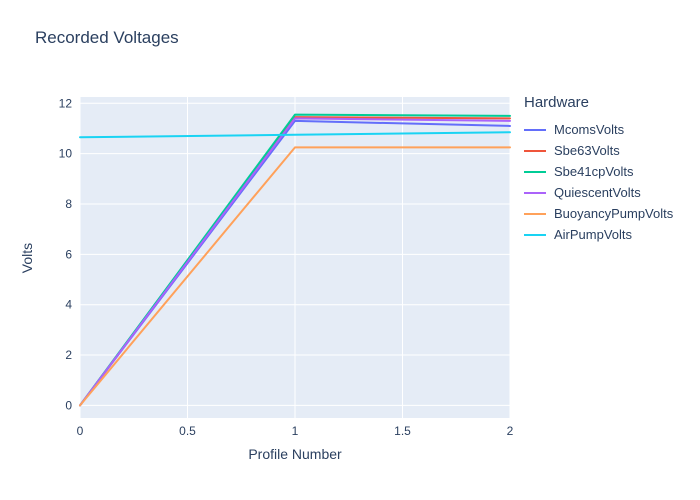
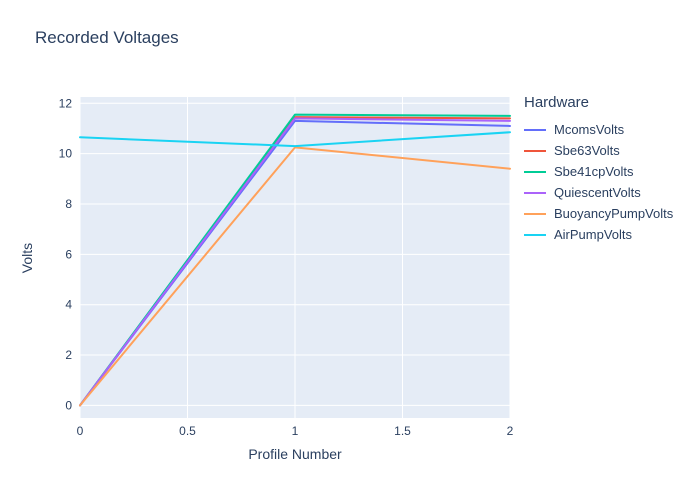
AirPumpVolts/1: 10.8 -> 10.3
BuoyancyPumpVolts/2: 10.2 -> 9.4
